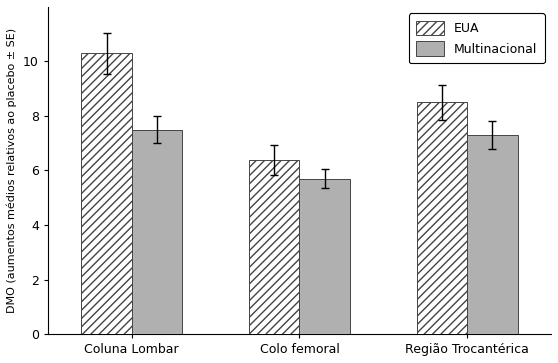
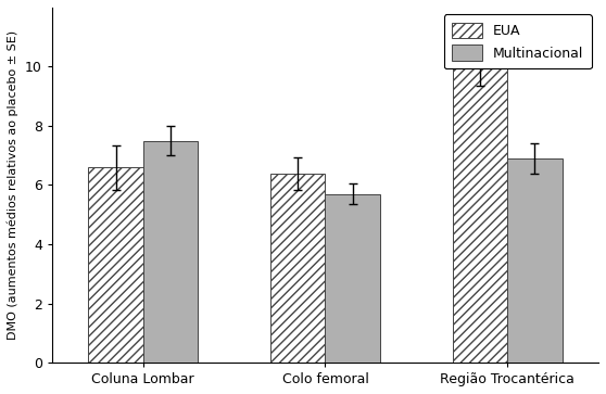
EUA/Coluna Lombar: 10.3 -> 6.6
EUA/Região Trocantérica: 8.5 -> 10.0
Multinacional/Região Trocantérica: 7.3 -> 6.9
